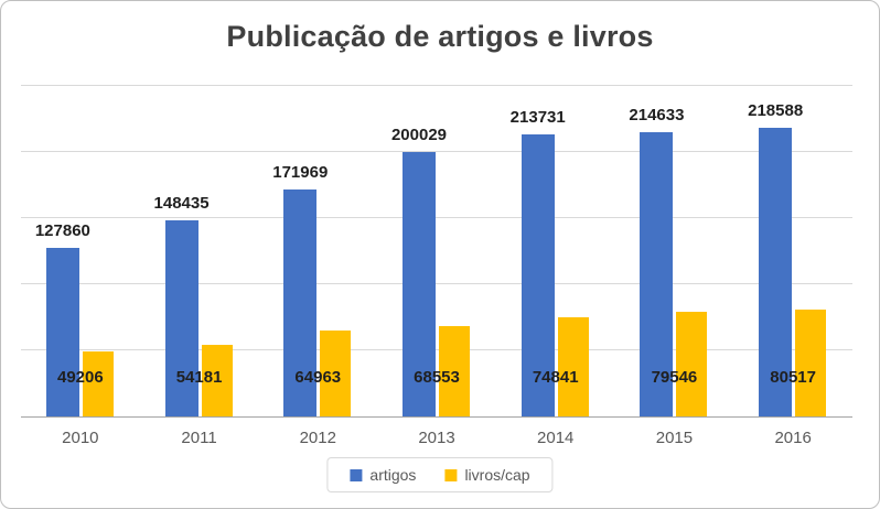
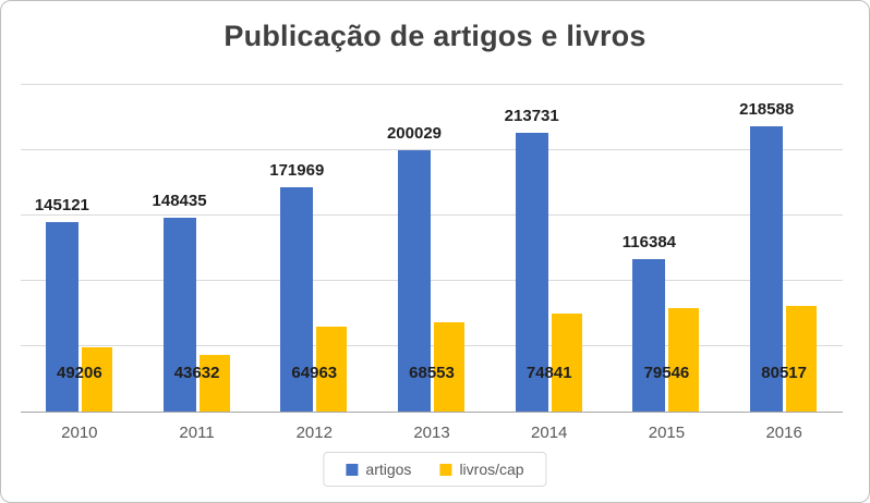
artigos/2010: 127860 -> 145121
livros/cap/2011: 54181 -> 43632
artigos/2015: 214633 -> 116384
